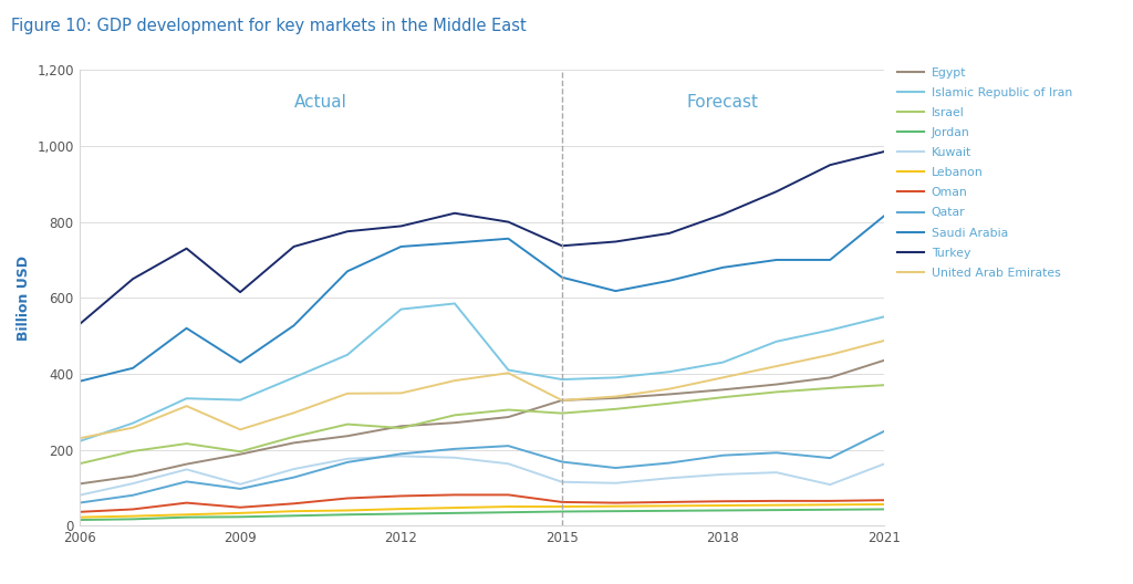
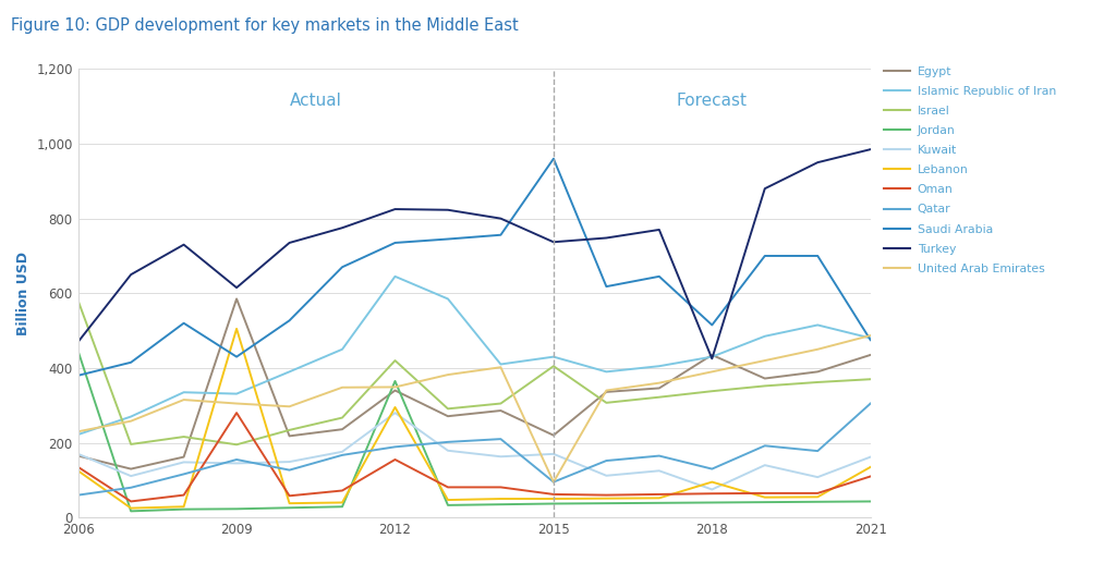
Egypt/2006: 110 -> 165
Israel/2006: 163 -> 580
Jordan/2006: 15 -> 445
Kuwait/2006: 80 -> 170
Lebanon/2006: 22 -> 125
Oman/2006: 36 -> 135
Turkey/2006: 530 -> 470
Egypt/2009: 188 -> 585
Kuwait/2009: 109 -> 145
Lebanon/2009: 33 -> 505
Oman/2009: 48 -> 280
Qatar/2009: 97 -> 155
United Arab Emirates/2009: 253 -> 305
Egypt/2012: 262 -> 340
Islamic Republic of Iran/2012: 570 -> 645
Israel/2012: 257 -> 420
Jordan/2012: 31 -> 365
Kuwait/2012: 183 -> 280
Lebanon/2012: 44 -> 295
Oman/2012: 78 -> 155
Turkey/2012: 789 -> 825
Egypt/2015: 330 -> 220
Islamic Republic of Iran/2015: 385 -> 430
Israel/2015: 296 -> 405
Kuwait/2015: 115 -> 170
Qatar/2015: 168 -> 95
Saudi Arabia/2015: 654 -> 960
United Arab Emirates/2015: 330 -> 95
Egypt/2018: 358 -> 435
Kuwait/2018: 135 -> 75
Lebanon/2018: 53 -> 95
Qatar/2018: 185 -> 130
Saudi Arabia/2018: 680 -> 515
Turkey/2018: 820 -> 425
Islamic Republic of Iran/2021: 550 -> 480
Lebanon/2021: 56 -> 135
Oman/2021: 67 -> 110
Qatar/2021: 248 -> 305
Saudi Arabia/2021: 815 -> 475
